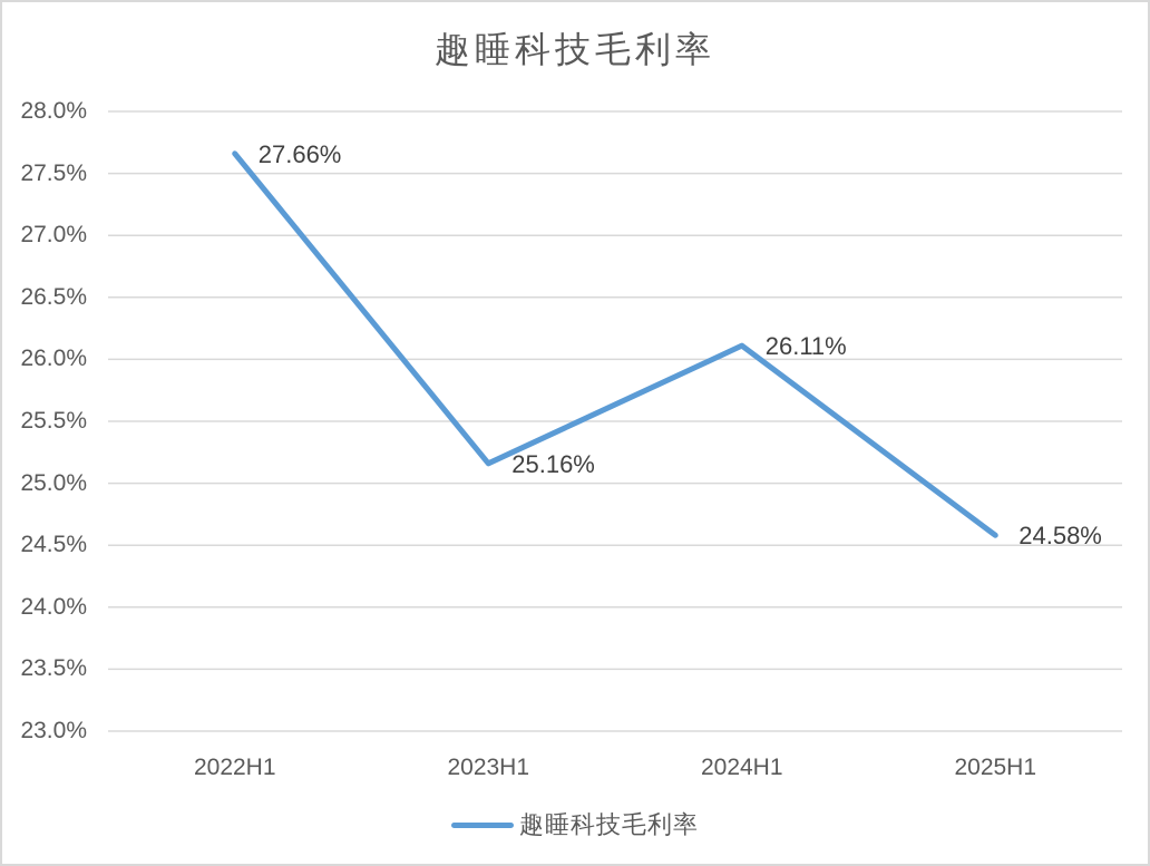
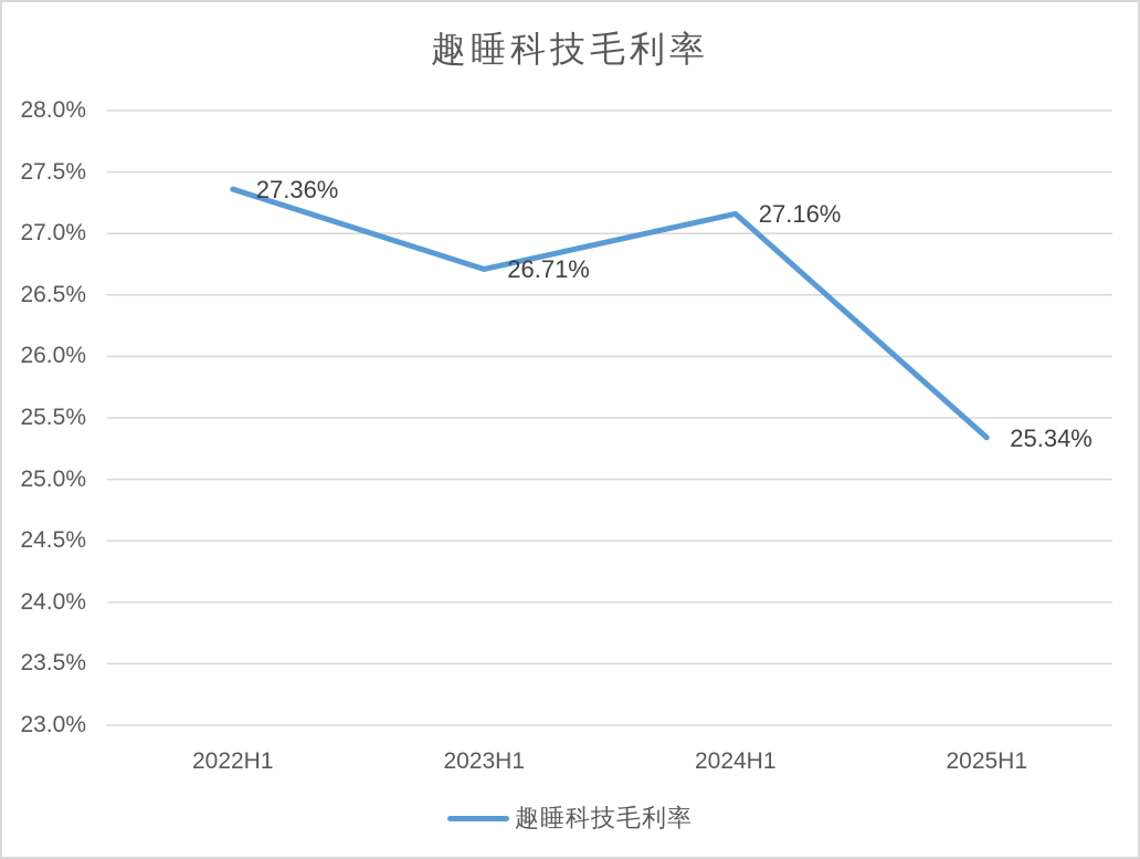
2022H1: 27.66% -> 27.36%
2023H1: 25.16% -> 26.71%
2024H1: 26.11% -> 27.16%
2025H1: 24.58% -> 25.34%
